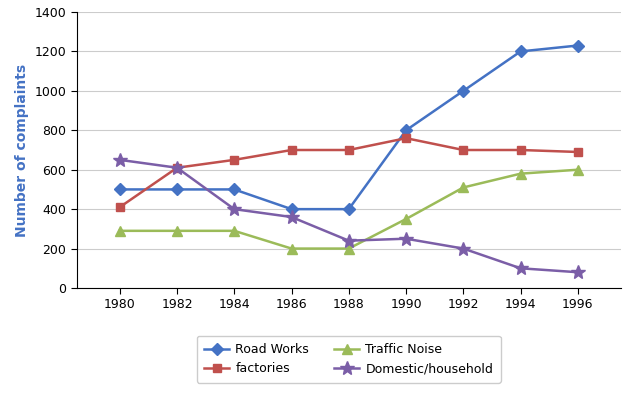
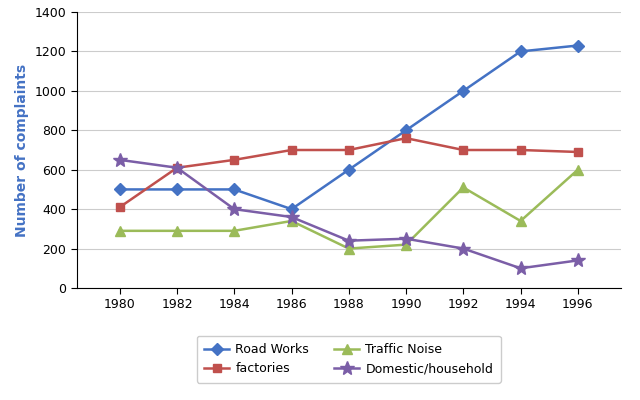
Traffic Noise/1986: 200 -> 340
Road Works/1988: 400 -> 600
Traffic Noise/1990: 350 -> 220
Traffic Noise/1994: 580 -> 340
Domestic/household/1996: 80 -> 140
